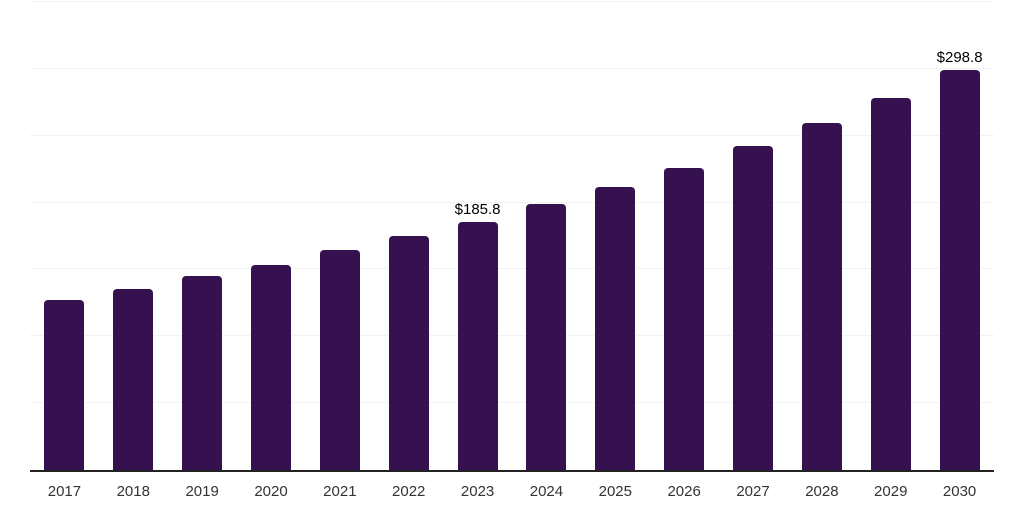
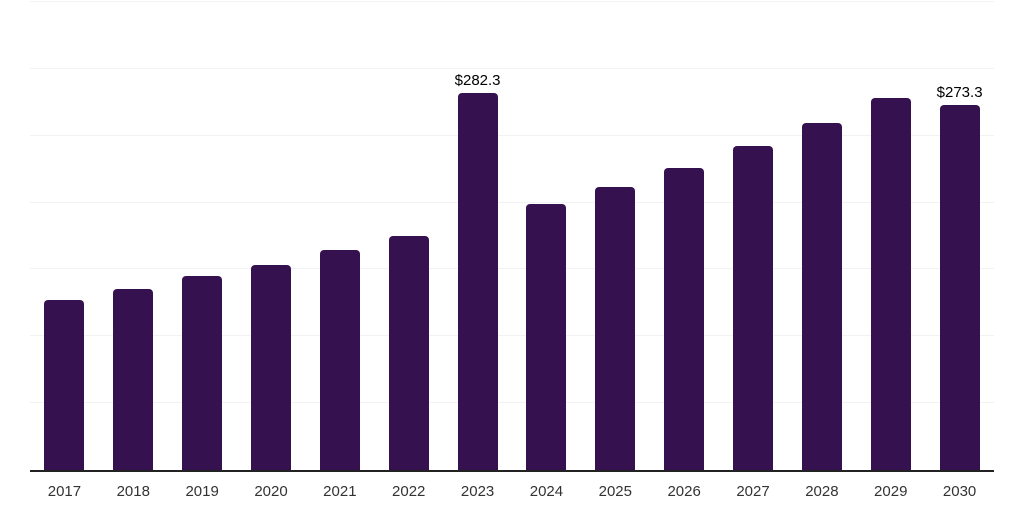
2023: $185.8 -> $282.3
2030: $298.8 -> $273.3
